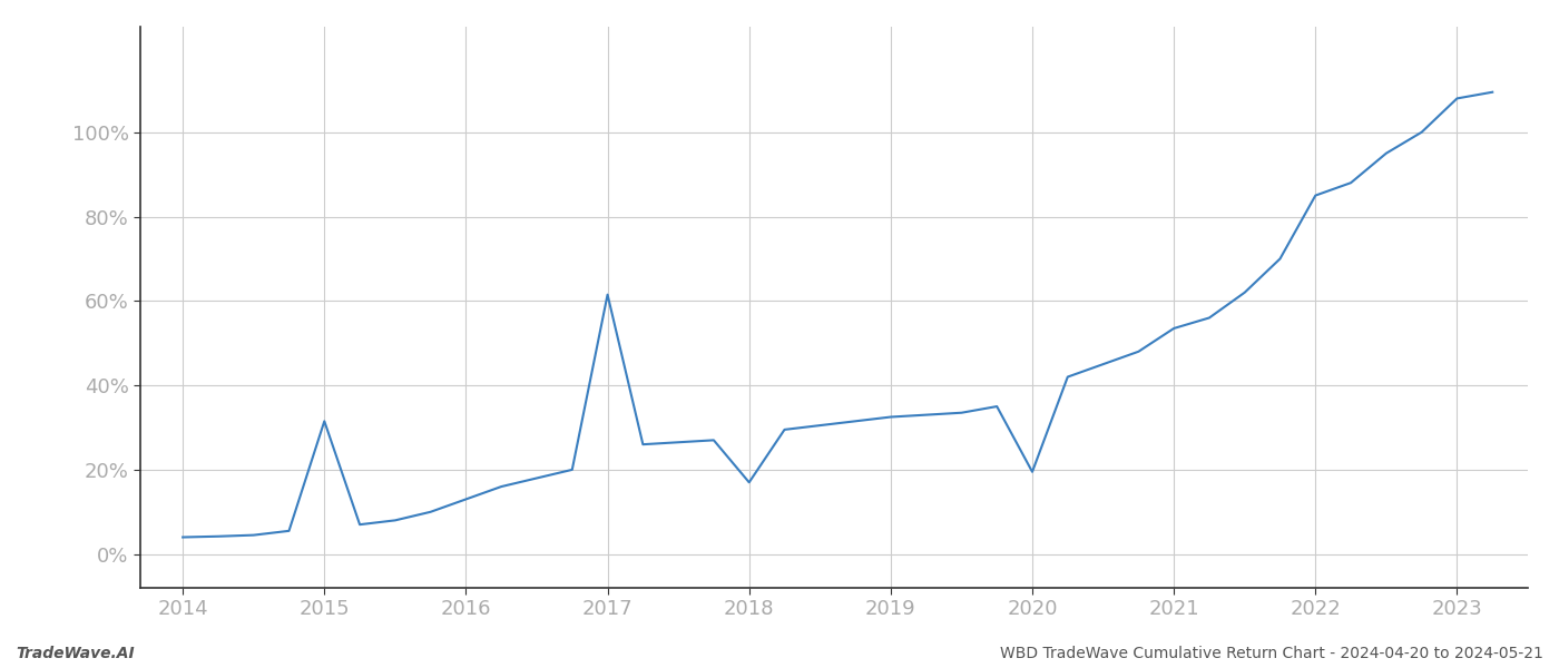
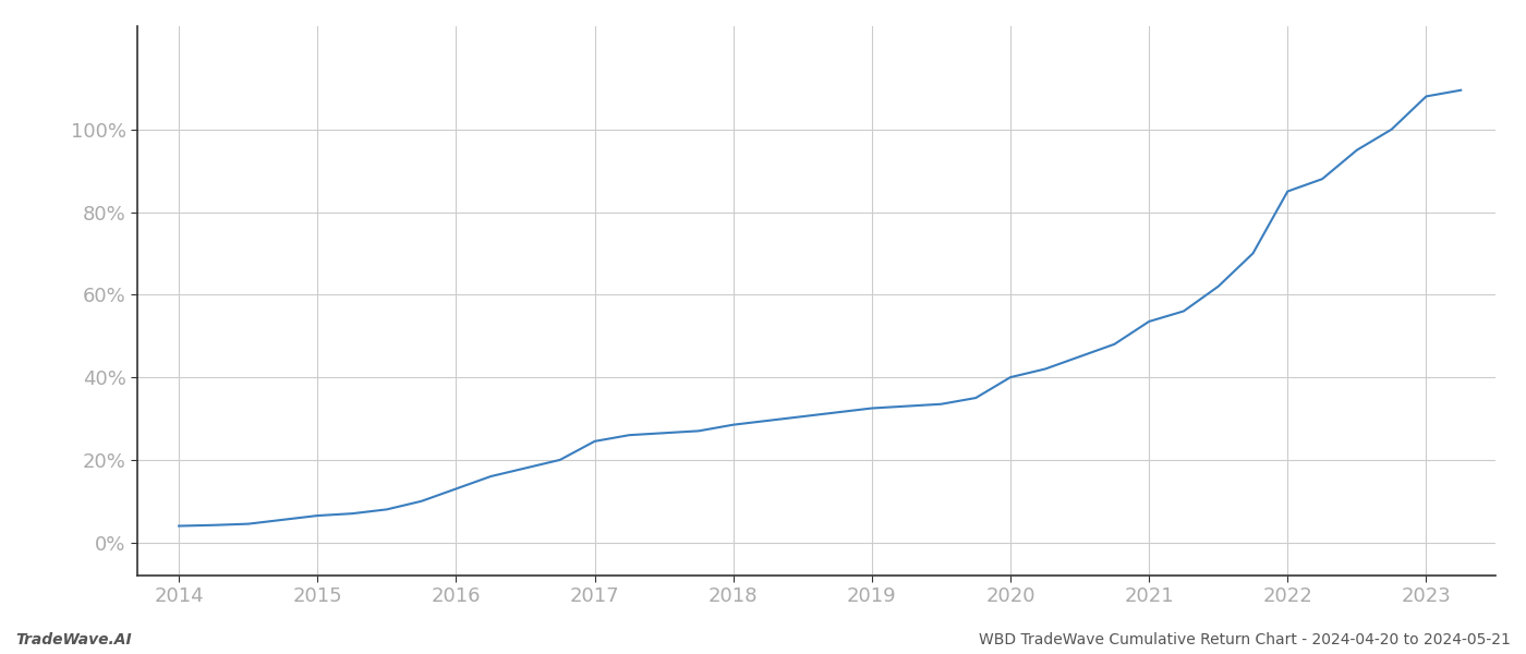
2015: 31.5% -> 6.5%
2017: 61.5% -> 24.5%
2018: 17.0% -> 28.5%
2020: 19.5% -> 40.0%
